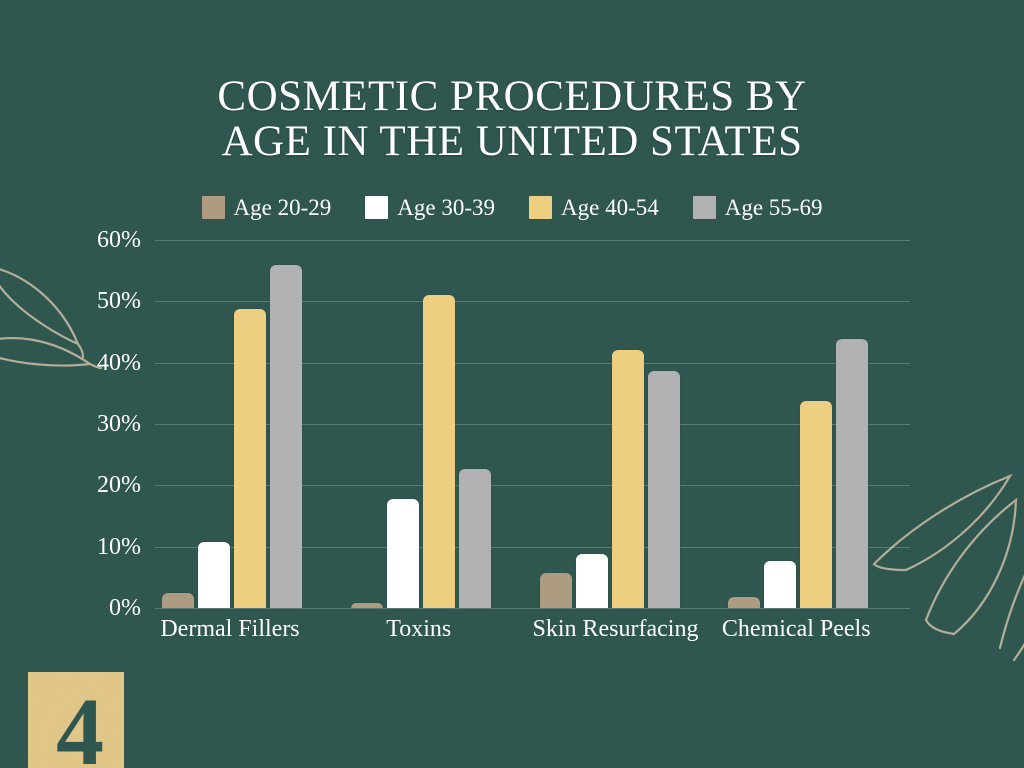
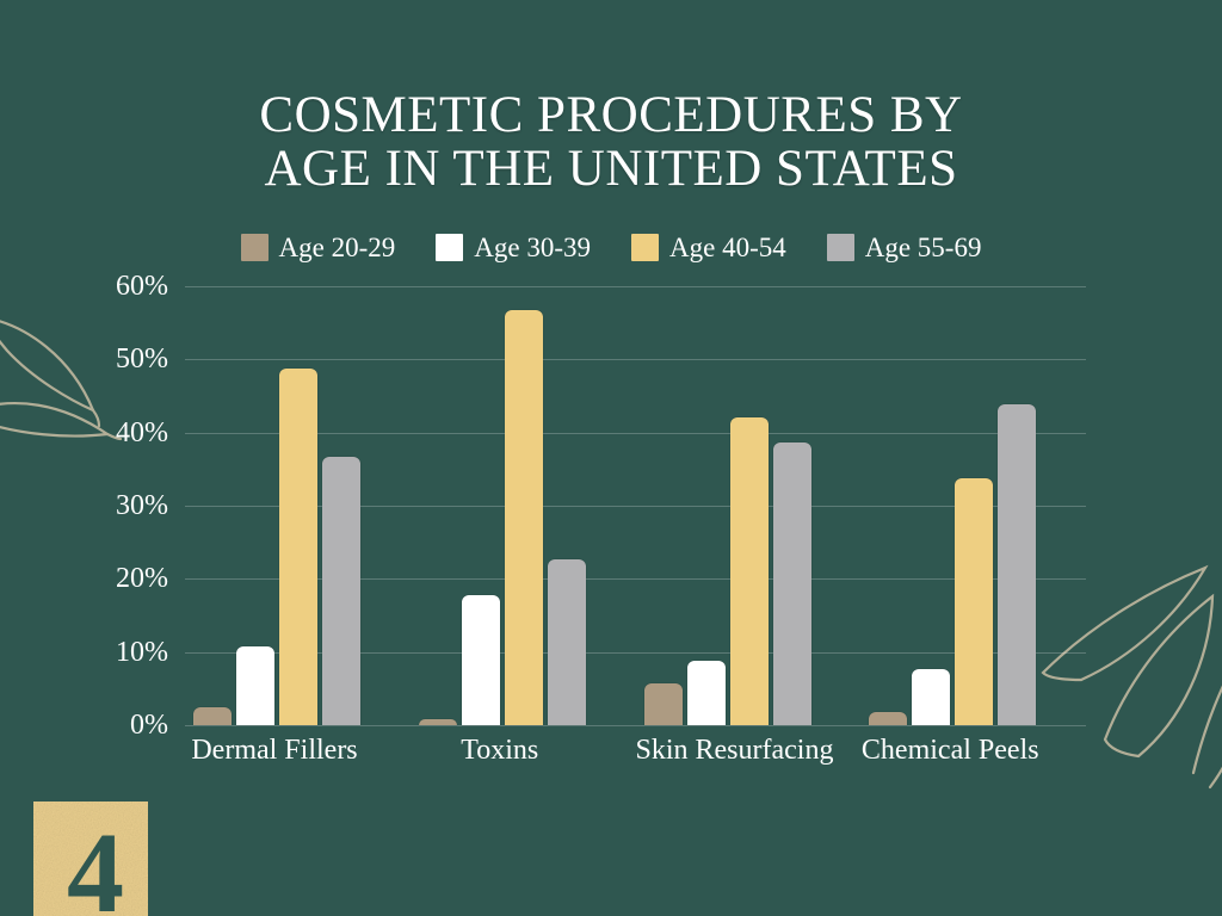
Age 55-69/Dermal Fillers: 56% -> 37%
Age 40-54/Toxins: 51% -> 57%
